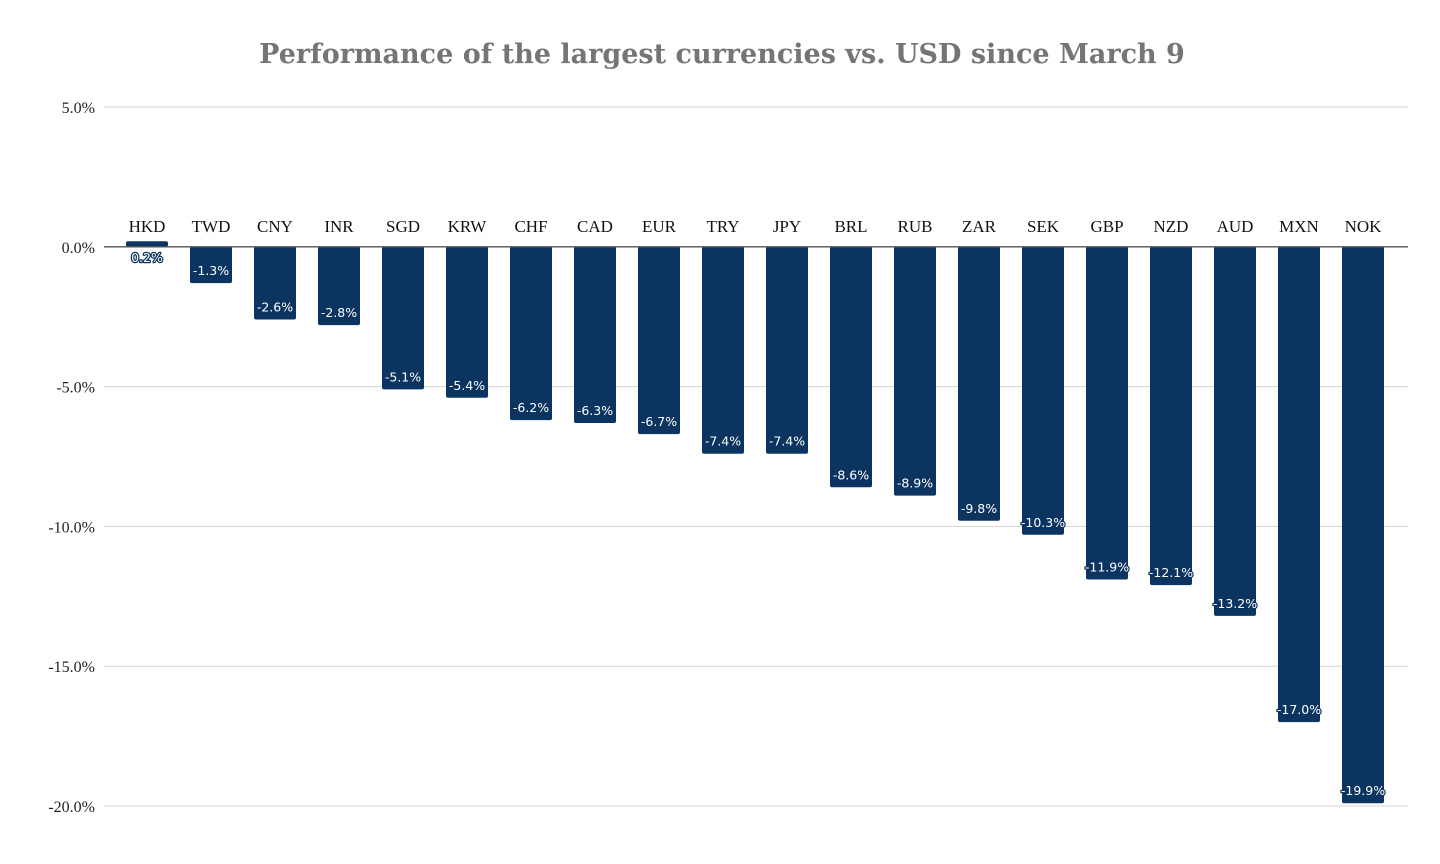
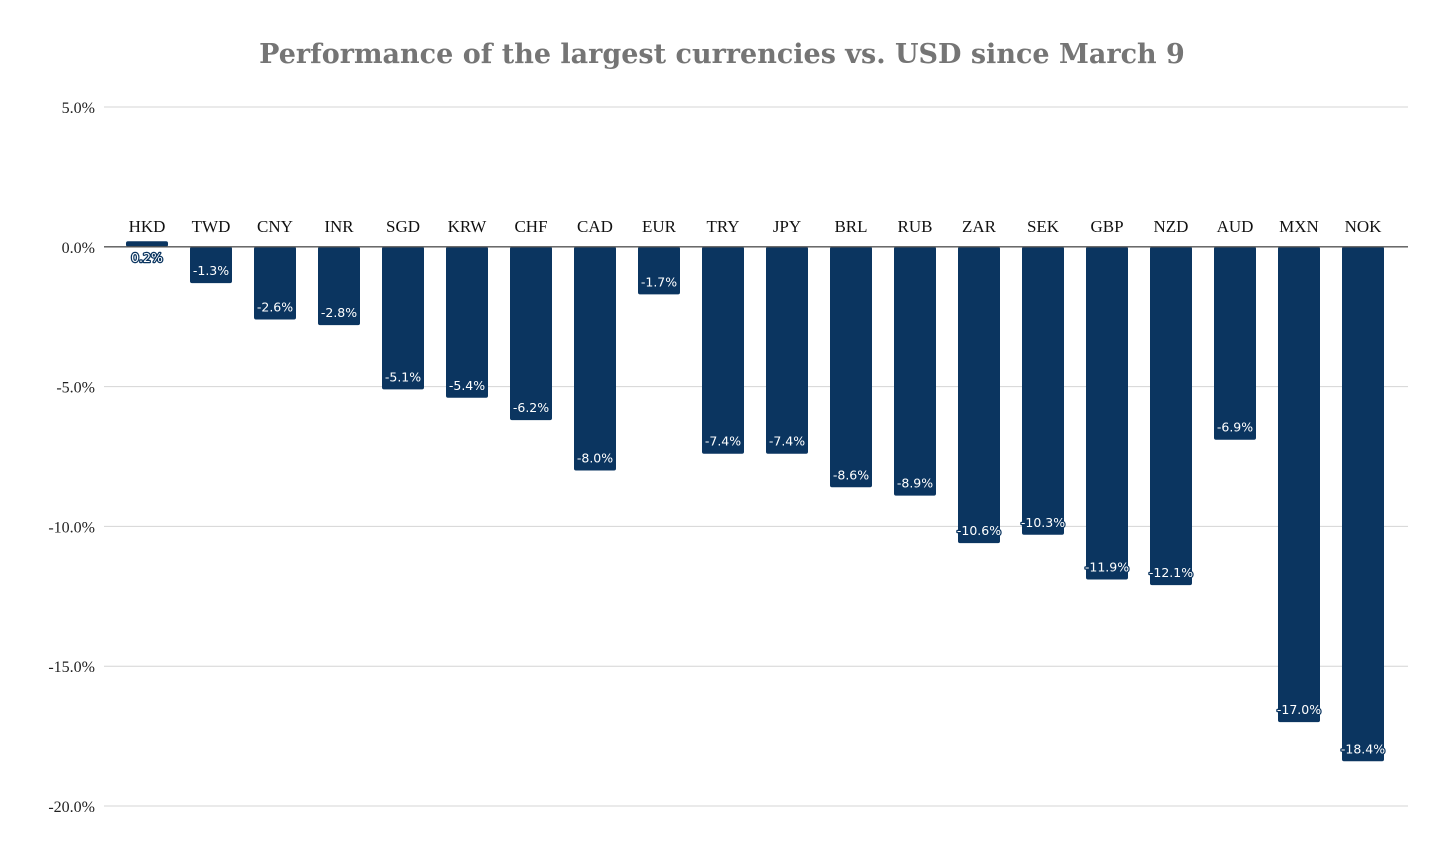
CAD: -6.3% -> -8.0%
EUR: -6.7% -> -1.7%
ZAR: -9.8% -> -10.6%
AUD: -13.2% -> -6.9%
NOK: -19.9% -> -18.4%
